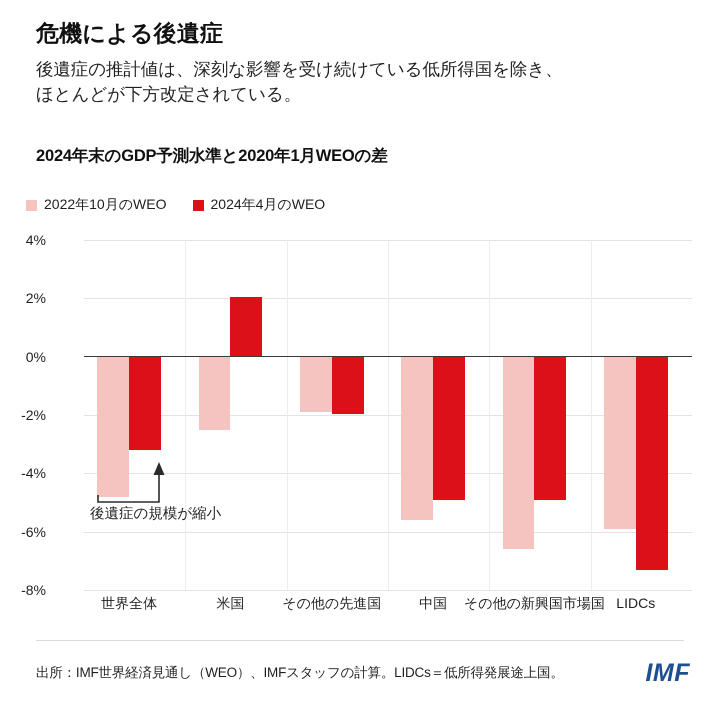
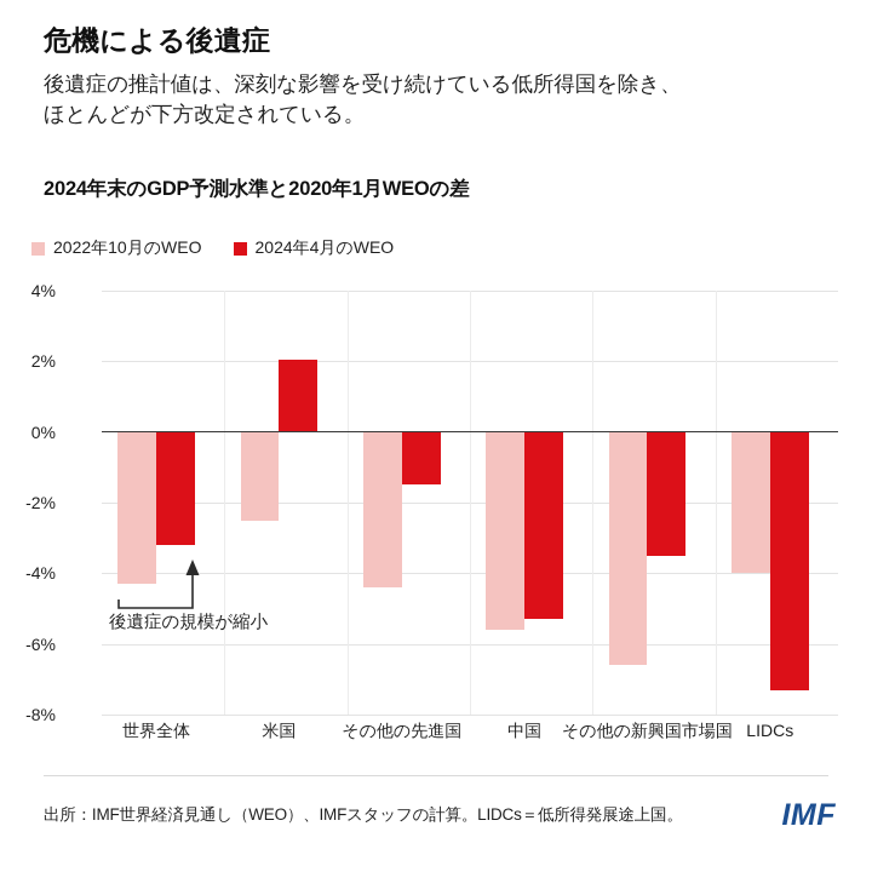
2022年10月のWEO/世界全体: -4.8% -> -4.3%
2022年10月のWEO/その他の先進国: -1.9% -> -4.4%
2024年4月のWEO/その他の先進国: -1.9% -> -1.5%
2024年4月のWEO/中国: -4.9% -> -5.3%
2024年4月のWEO/その他の新興国市場国: -4.9% -> -3.5%
2022年10月のWEO/LIDCs: -5.9% -> -4.0%
